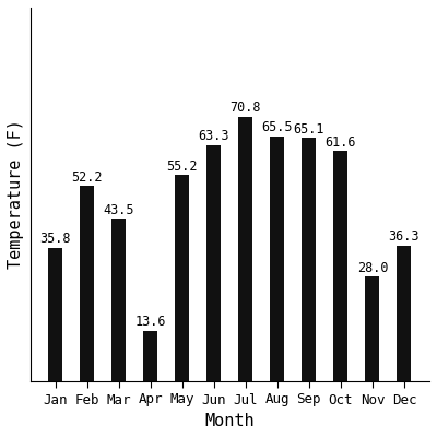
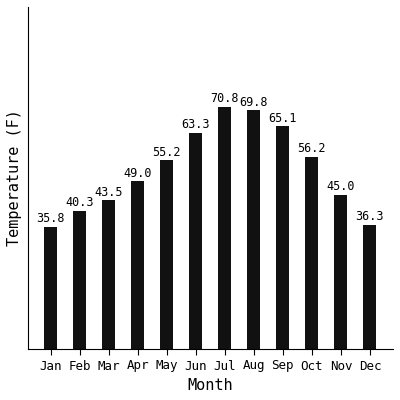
Feb: 52.2 -> 40.3
Apr: 13.6 -> 49.0
Aug: 65.5 -> 69.8
Oct: 61.6 -> 56.2
Nov: 28.0 -> 45.0
